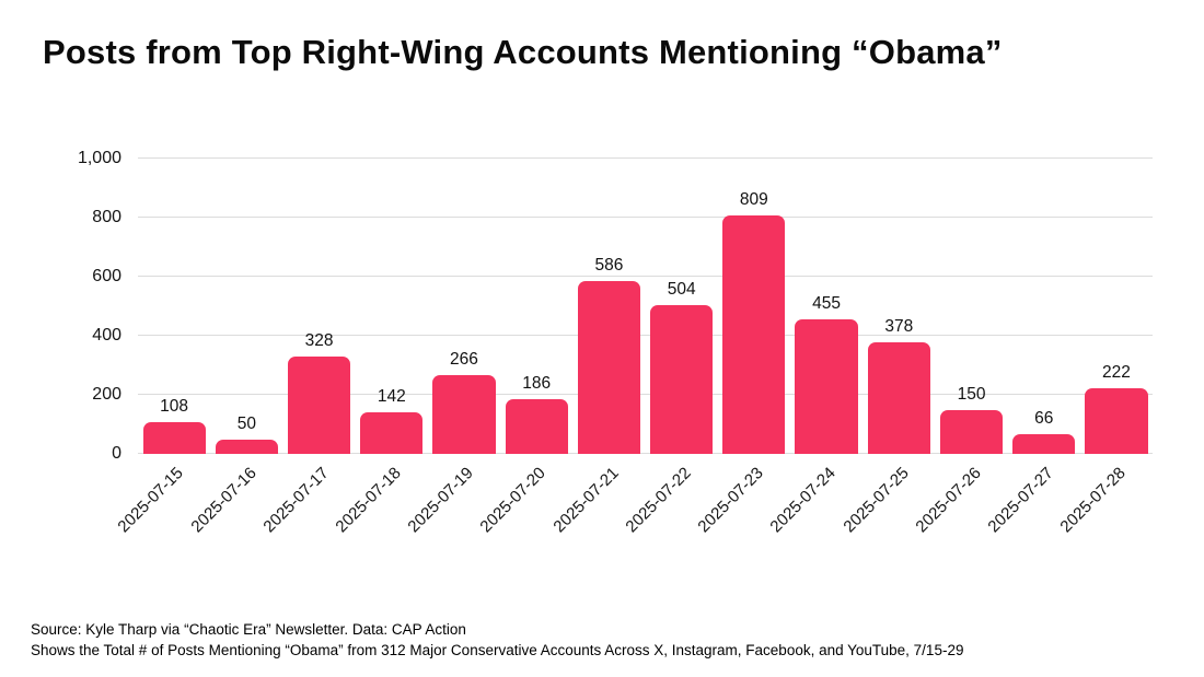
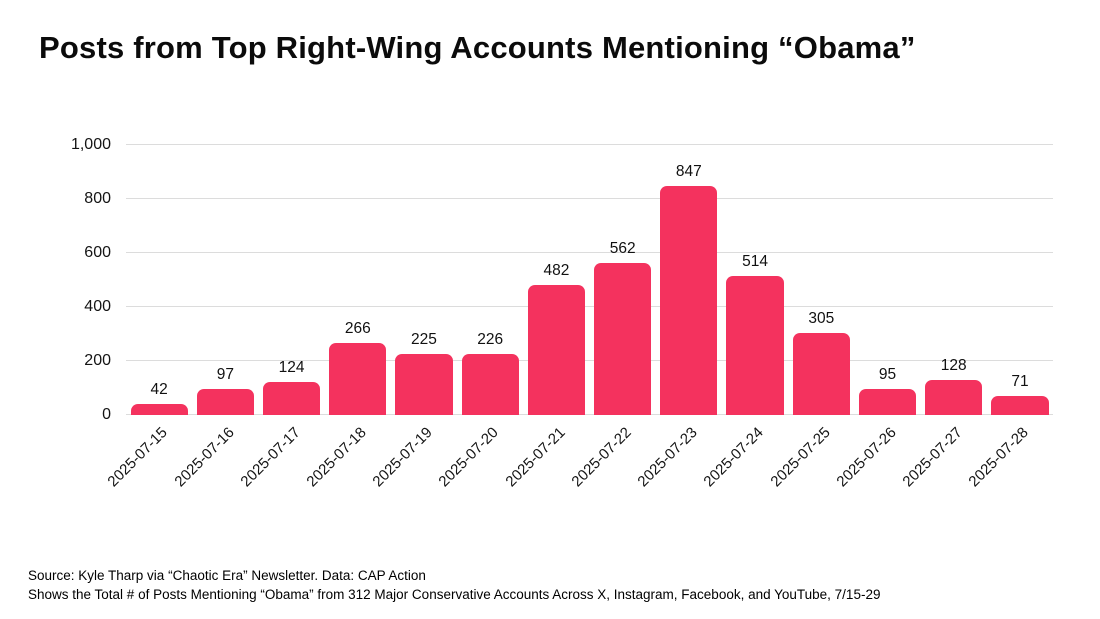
2025-07-15: 108 -> 42
2025-07-16: 50 -> 97
2025-07-17: 328 -> 124
2025-07-18: 142 -> 266
2025-07-19: 266 -> 225
2025-07-20: 186 -> 226
2025-07-21: 586 -> 482
2025-07-22: 504 -> 562
2025-07-23: 809 -> 847
2025-07-24: 455 -> 514
2025-07-25: 378 -> 305
2025-07-26: 150 -> 95
2025-07-27: 66 -> 128
2025-07-28: 222 -> 71
